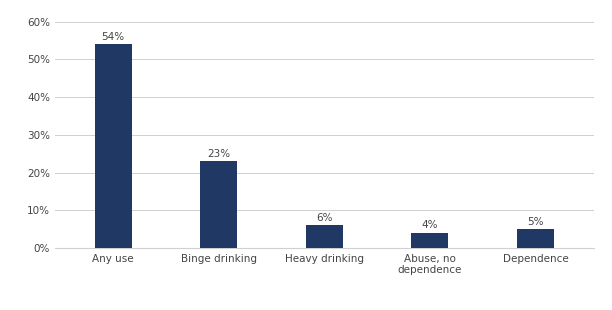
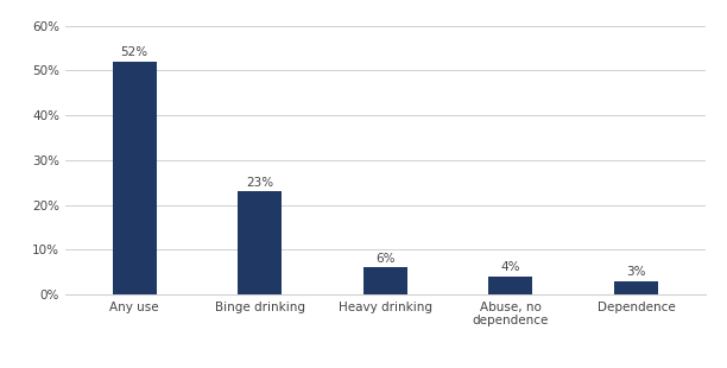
Any use: 54% -> 52%
Dependence: 5% -> 3%
